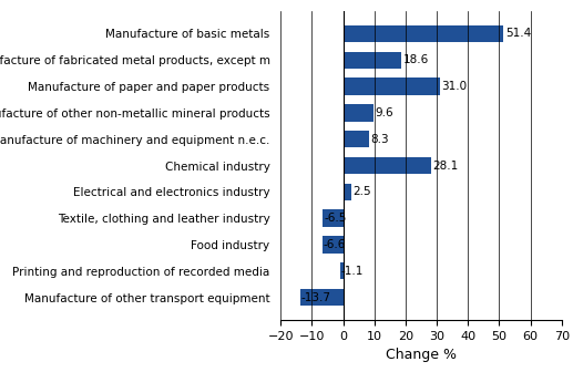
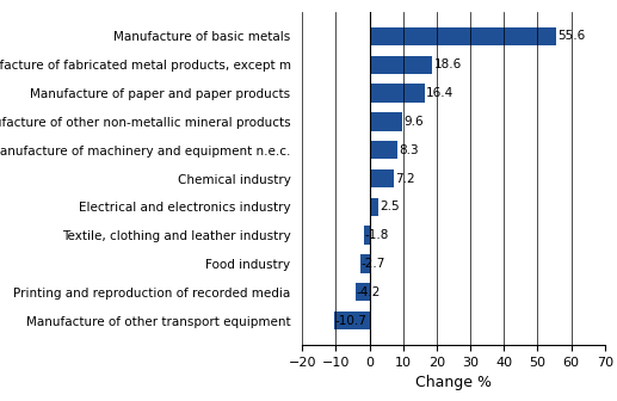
Manufacture of basic metals: 51.4 -> 55.6
Manufacture of paper and paper products: 31.0 -> 16.4
Chemical industry: 28.1 -> 7.2
Textile, clothing and leather industry: -6.5 -> -1.8
Food industry: -6.6 -> -2.7
Printing and reproduction of recorded media: -1.1 -> -4.2
Manufacture of other transport equipment: -13.7 -> -10.7
